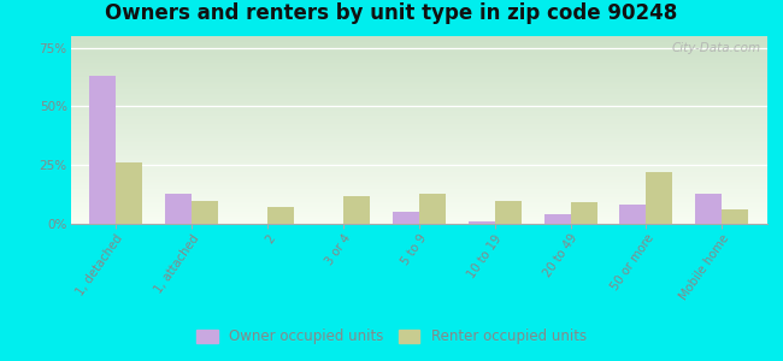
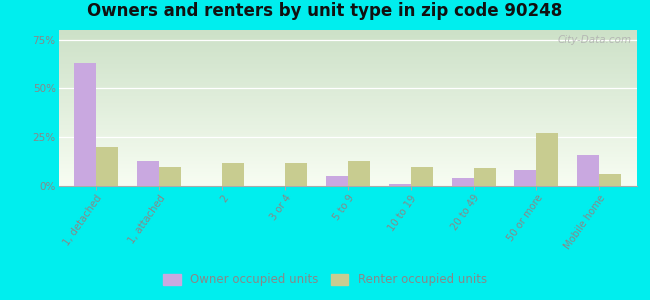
Renter occupied units/1, detached: 26% -> 20%
Renter occupied units/2: 7% -> 12%
Renter occupied units/50 or more: 22% -> 27%
Owner occupied units/Mobile home: 13% -> 16%
